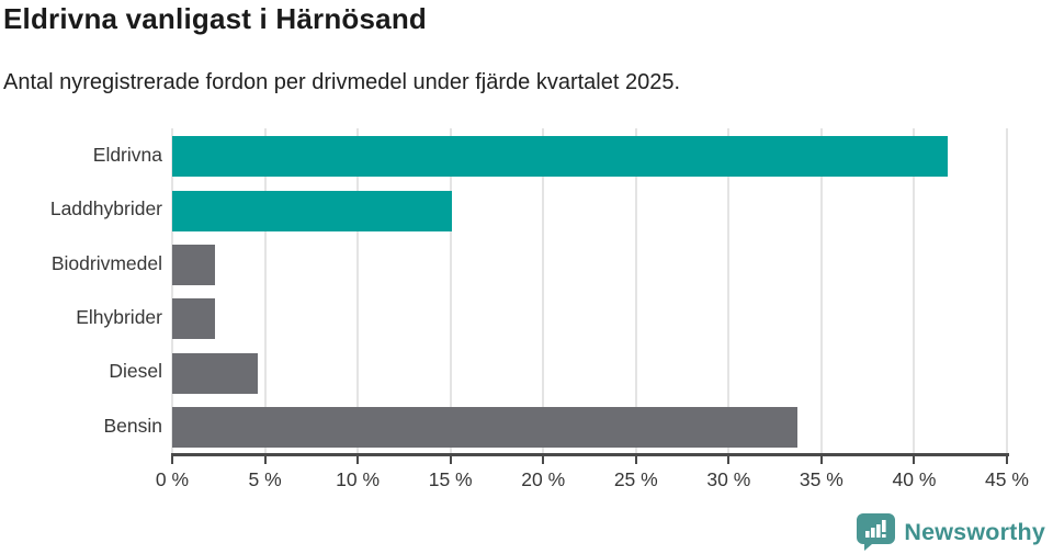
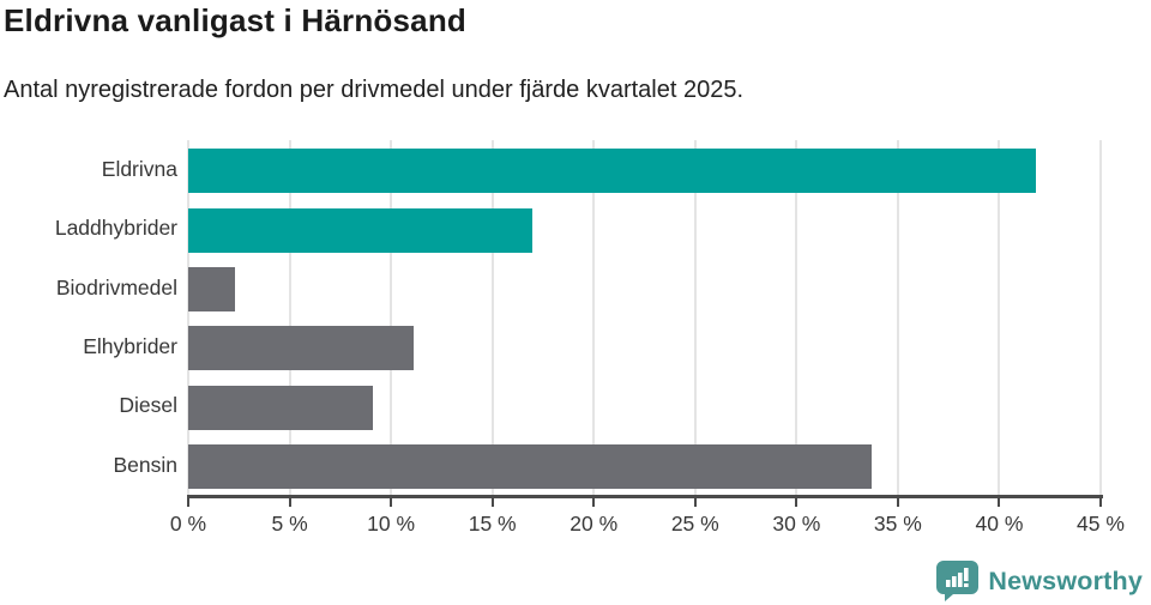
Laddhybrider: 15.1% -> 17.0%
Elhybrider: 2.3% -> 11.1%
Diesel: 4.6% -> 9.1%
